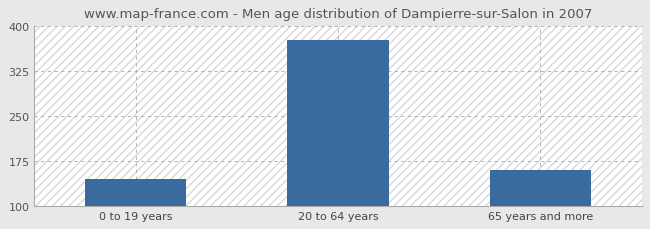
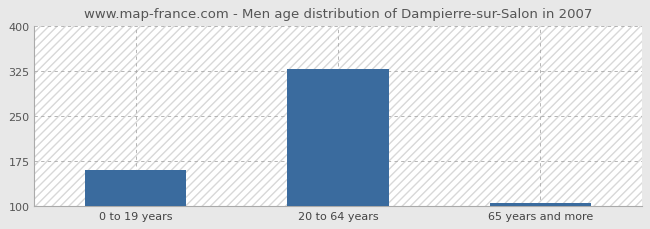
0 to 19 years: 144 -> 160
20 to 64 years: 376 -> 328
65 years and more: 160 -> 105
